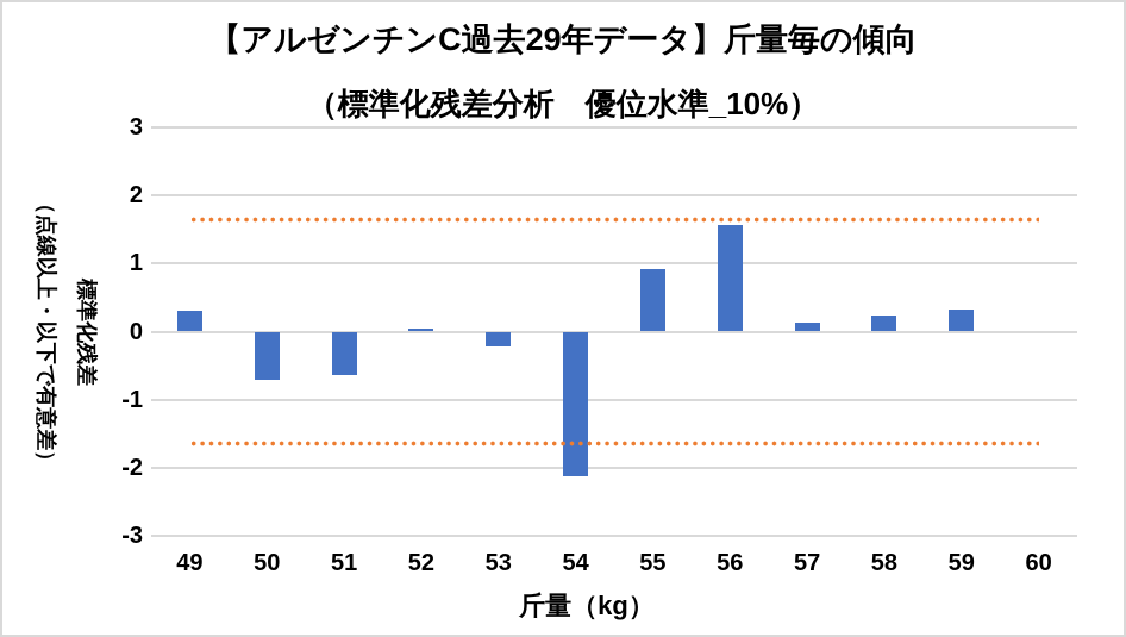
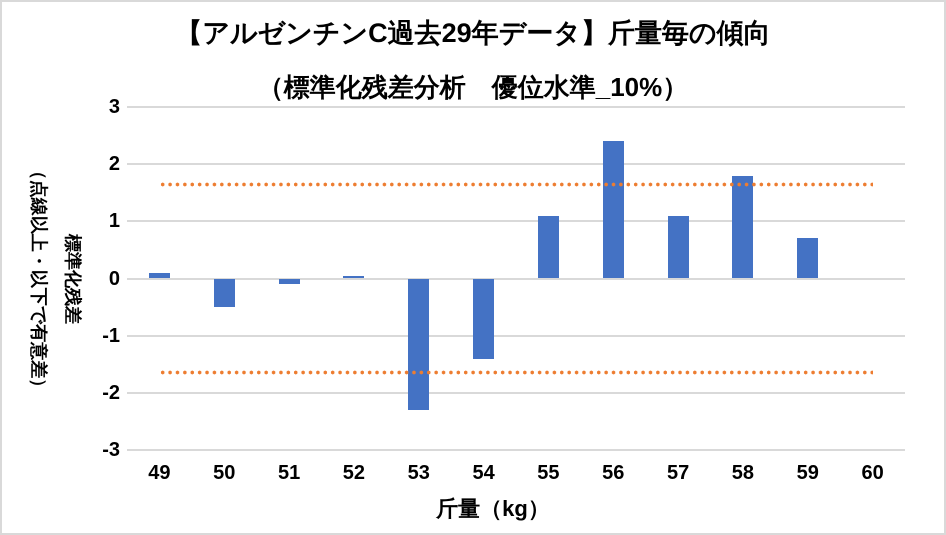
49: 0.3 -> 0.1
50: -0.7 -> -0.5
51: -0.6 -> -0.1
53: -0.2 -> -2.3
54: -2.1 -> -1.4
55: 0.9 -> 1.1
56: 1.6 -> 2.4
57: 0.1 -> 1.1
58: 0.2 -> 1.8
59: 0.3 -> 0.7
